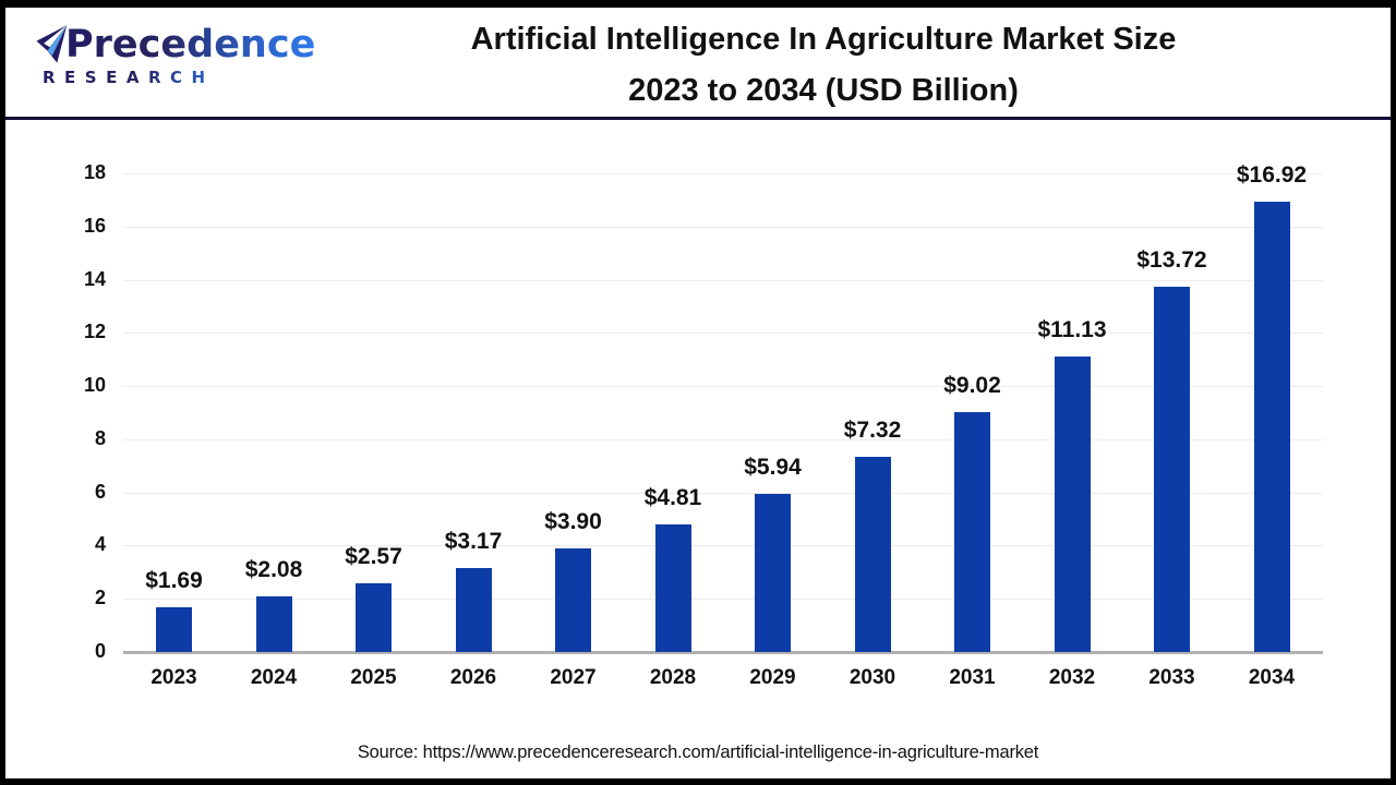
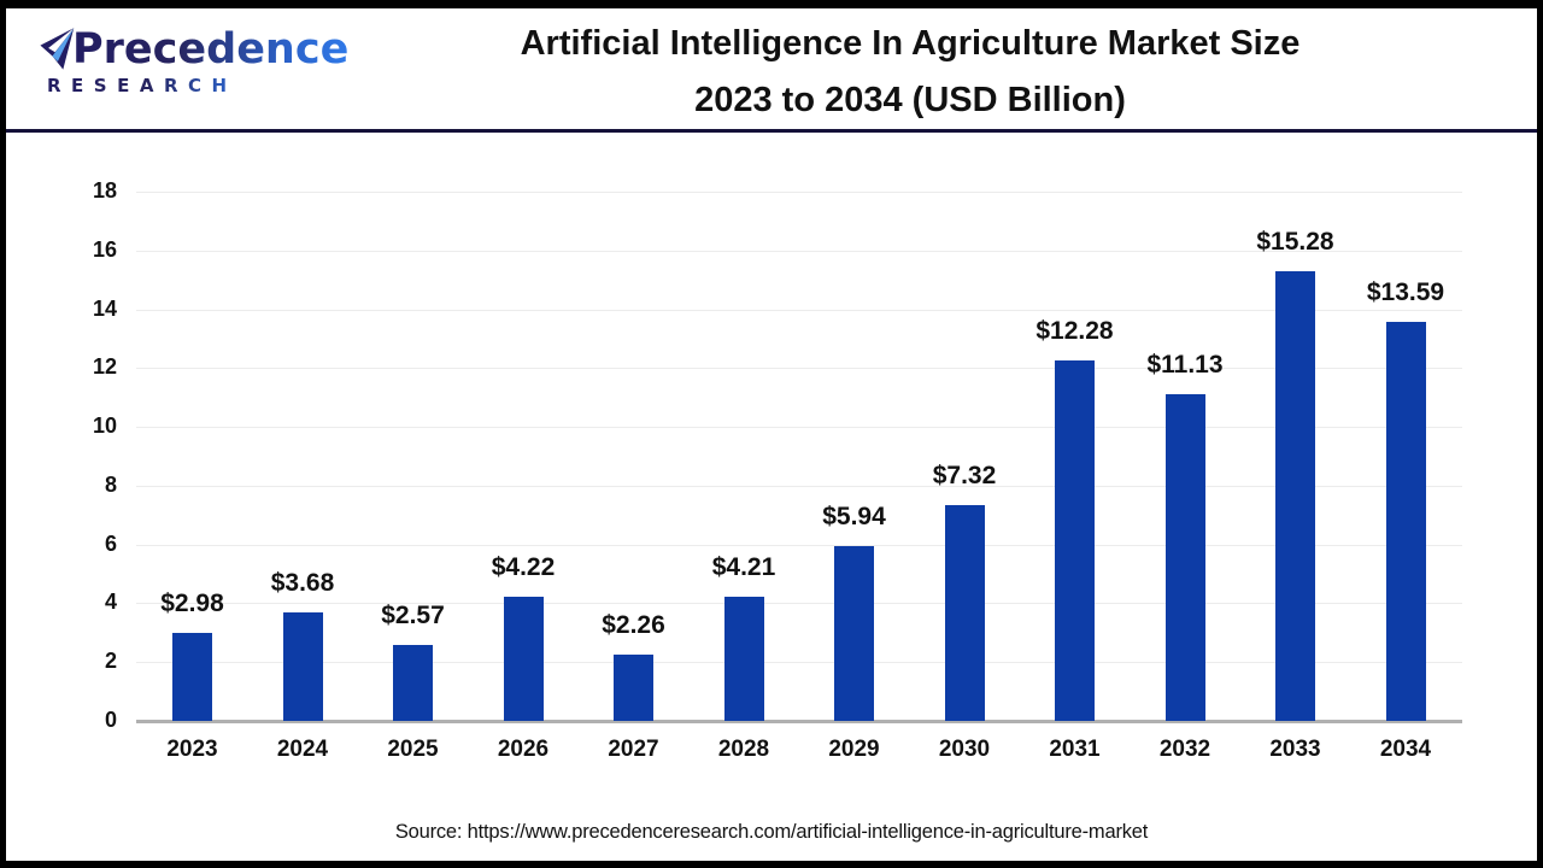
2023: $1.69 -> $2.98
2024: $2.08 -> $3.68
2026: $3.17 -> $4.22
2027: $3.90 -> $2.26
2028: $4.81 -> $4.21
2031: $9.02 -> $12.28
2033: $13.72 -> $15.28
2034: $16.92 -> $13.59
